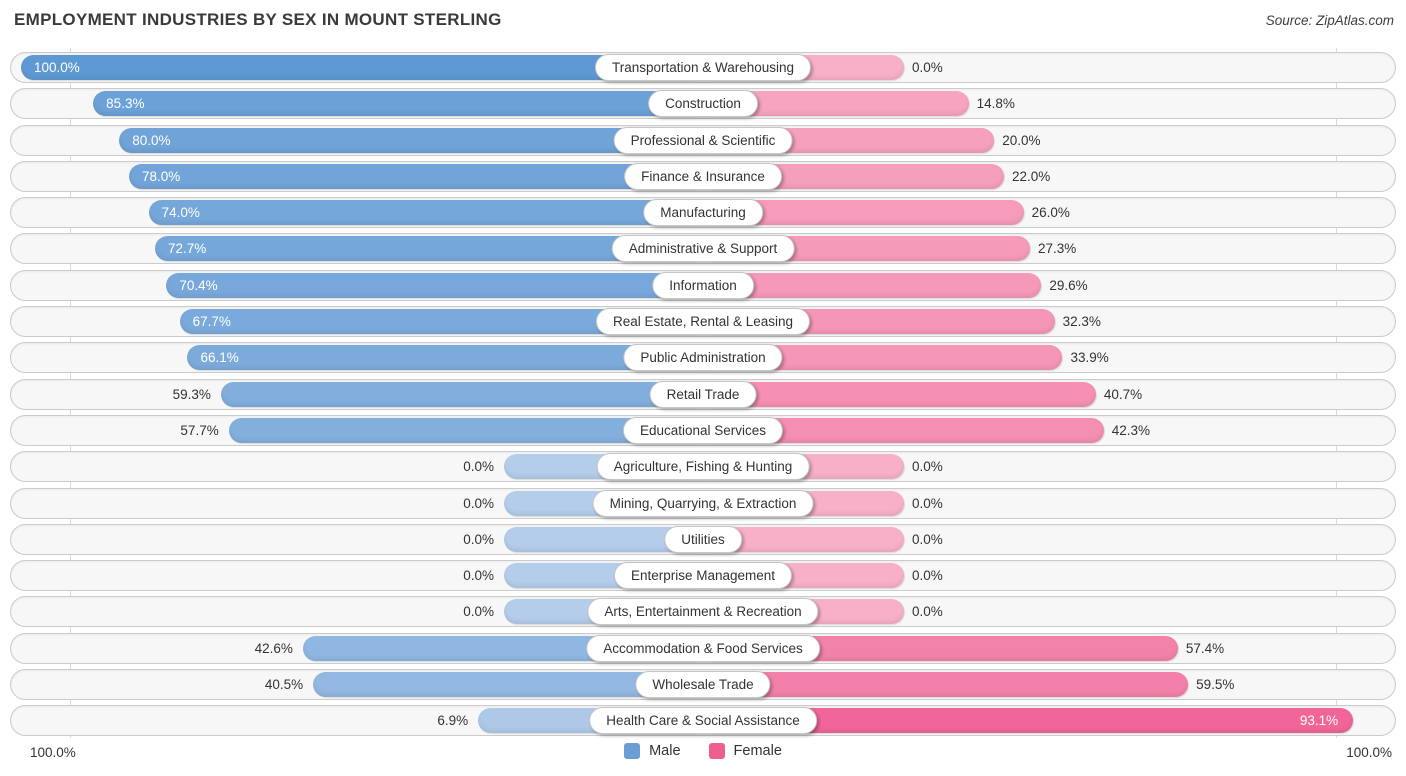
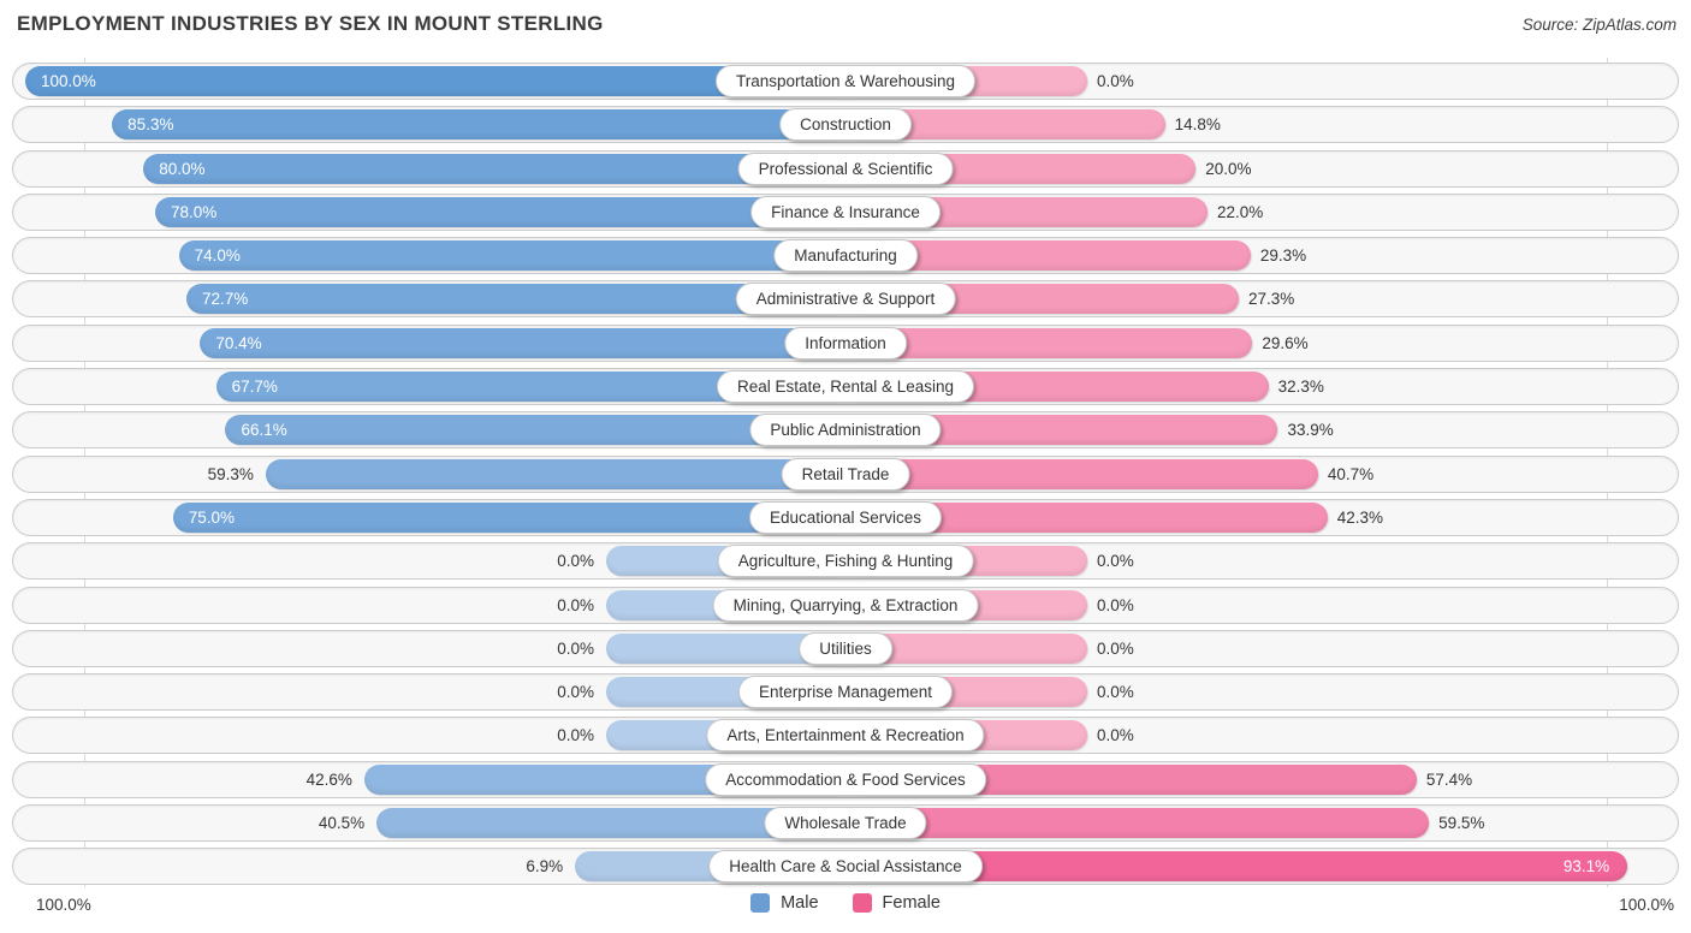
Female/Manufacturing: 26.0% -> 29.3%
Male/Educational Services: 57.7% -> 75.0%
